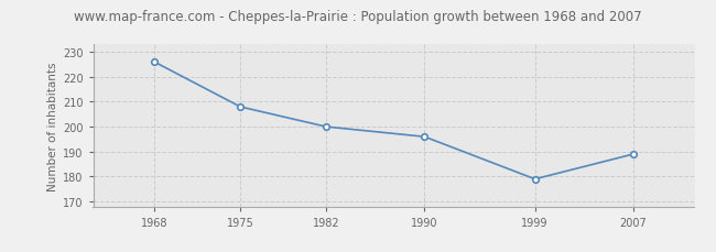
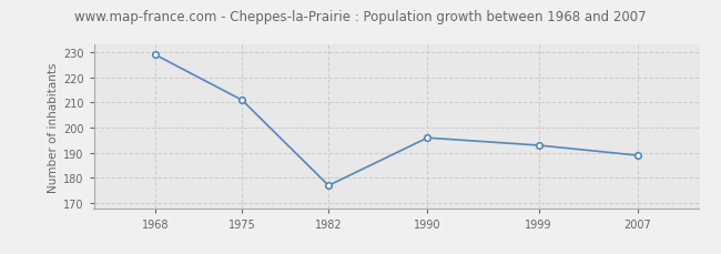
1968: 226 -> 229
1975: 208 -> 211
1982: 200 -> 177
1999: 179 -> 193
